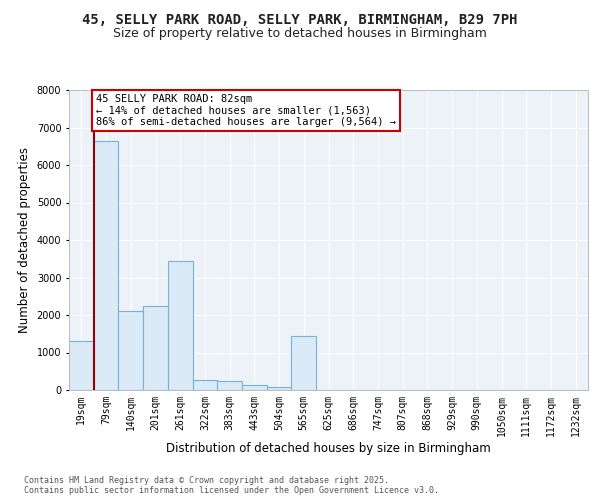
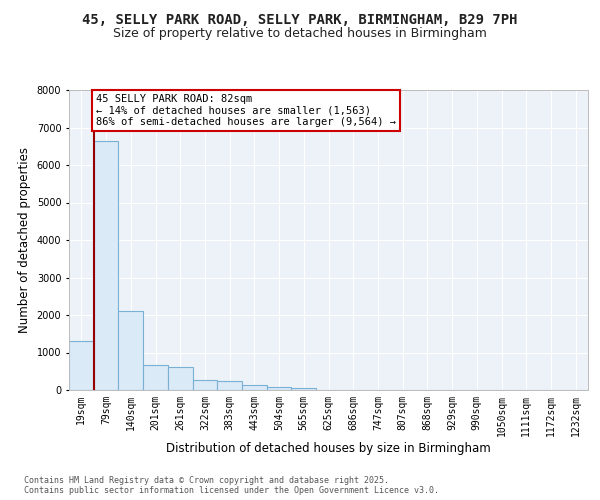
201sqm: 2250 -> 660
261sqm: 3450 -> 620
565sqm: 1450 -> 50
